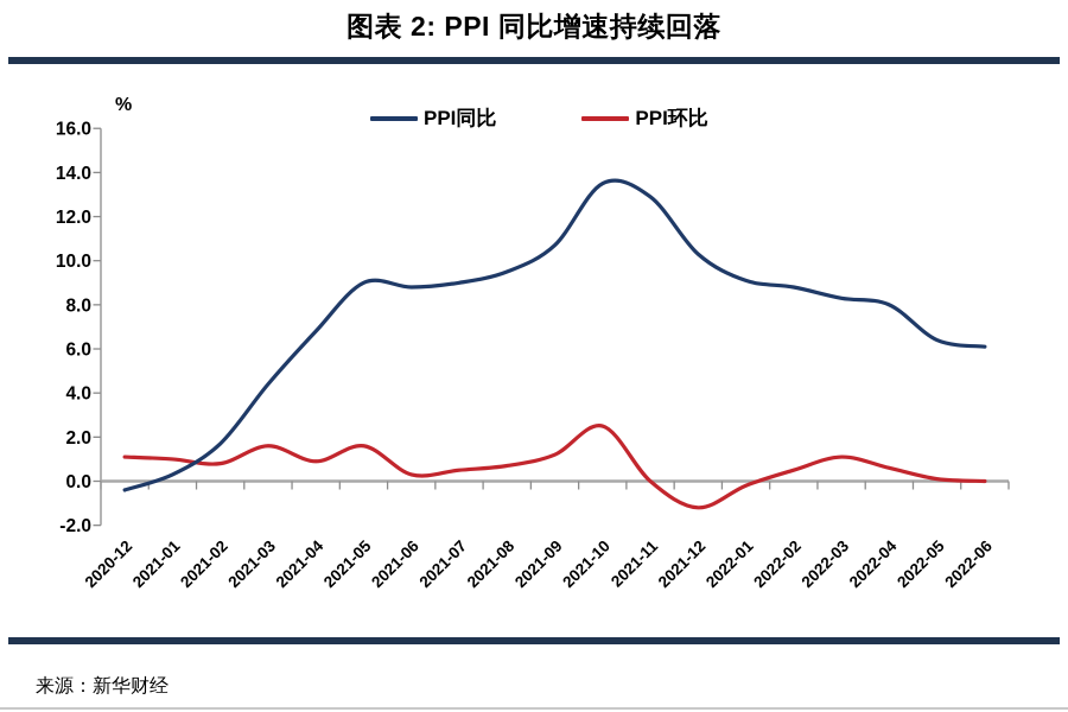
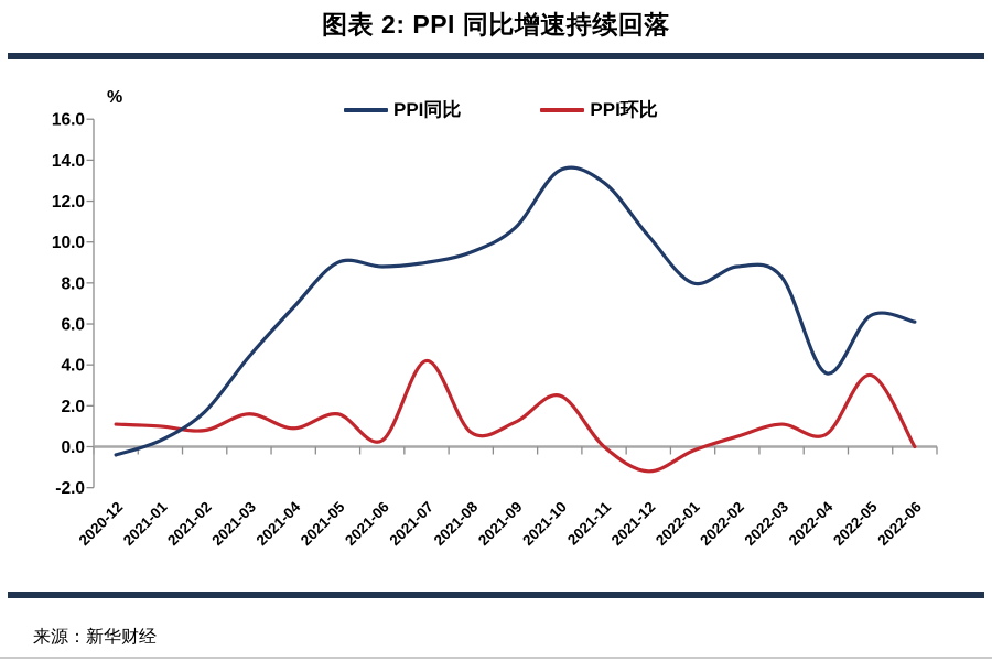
PPI环比/2021-07: 0.5 -> 4.2
PPI同比/2022-01: 9.1 -> 8.0
PPI同比/2022-04: 8.0 -> 3.6
PPI环比/2022-05: 0.1 -> 3.5
